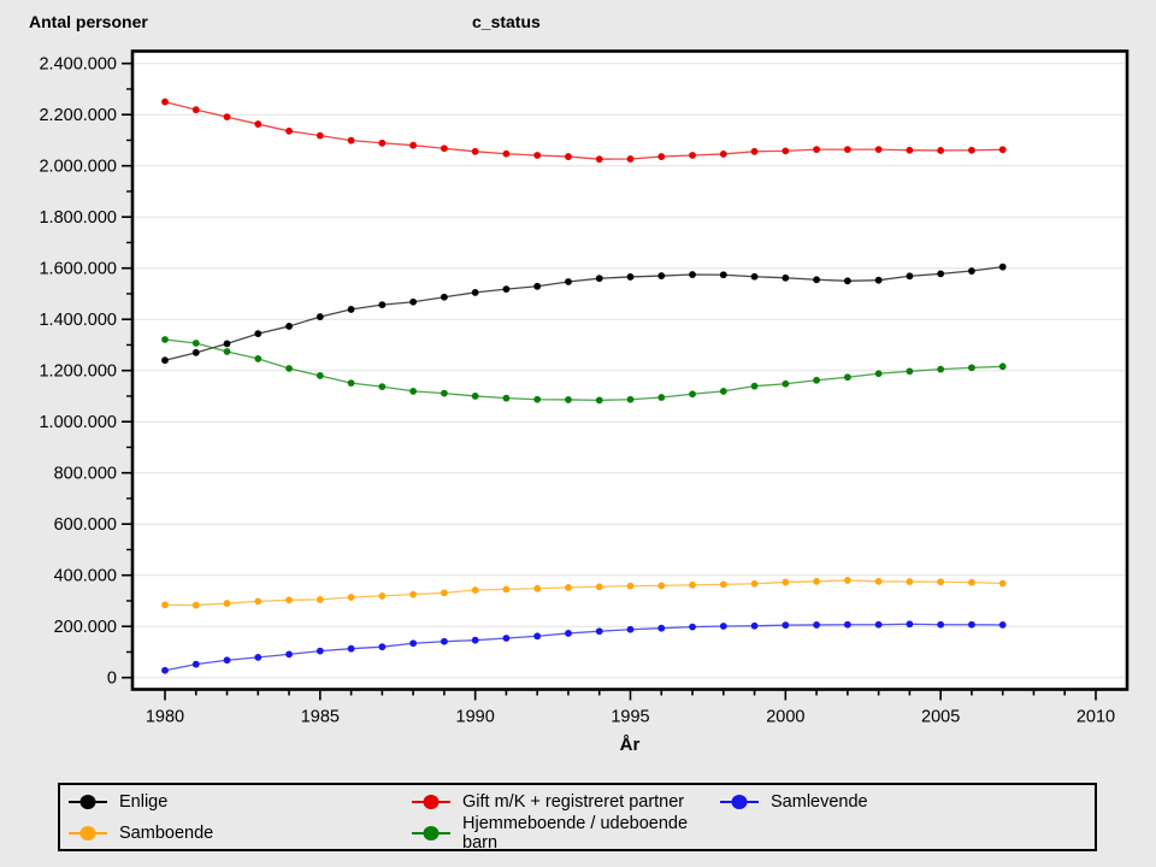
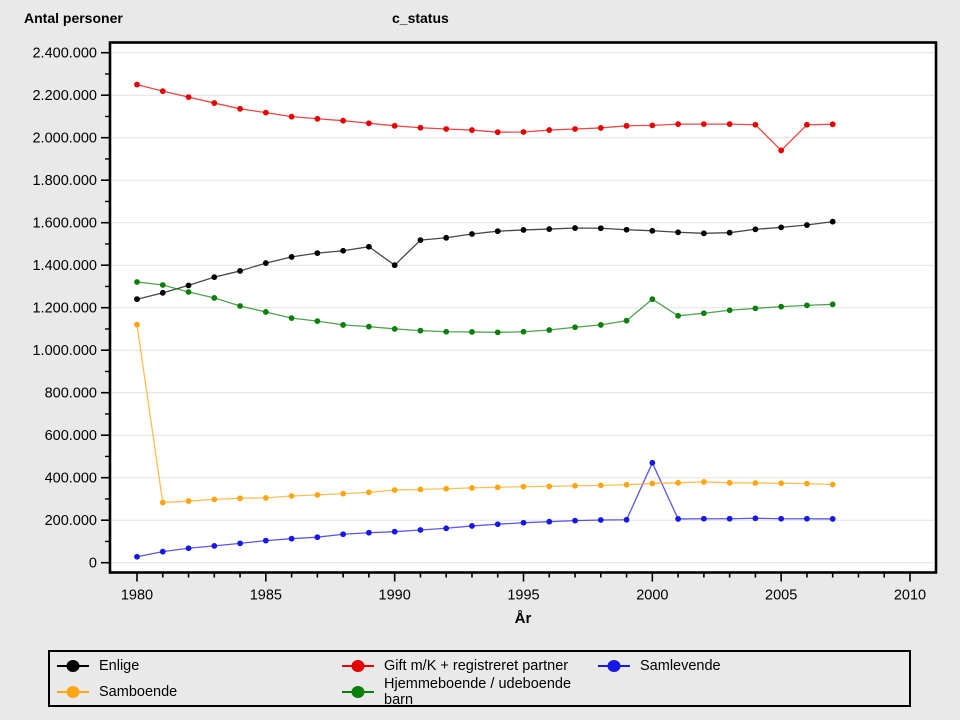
Samboende/1980: 280000 -> 1120000
Enlige/1990: 1500000 -> 1400000
Samlevende/2000: 200000 -> 470000
Hjemmeboende / udeboende barn/2000: 1150000 -> 1240000
Gift m/K + registreret partner/2005: 2060000 -> 1940000
